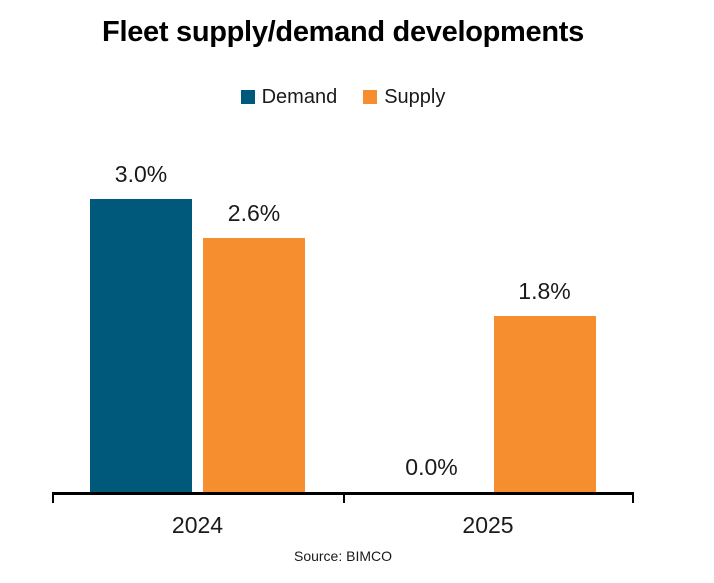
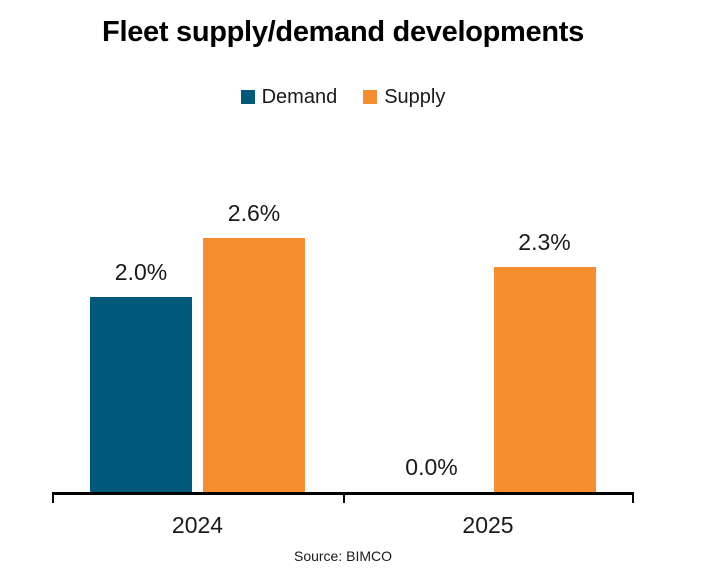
Demand/2024: 3.0% -> 2.0%
Supply/2025: 1.8% -> 2.3%
